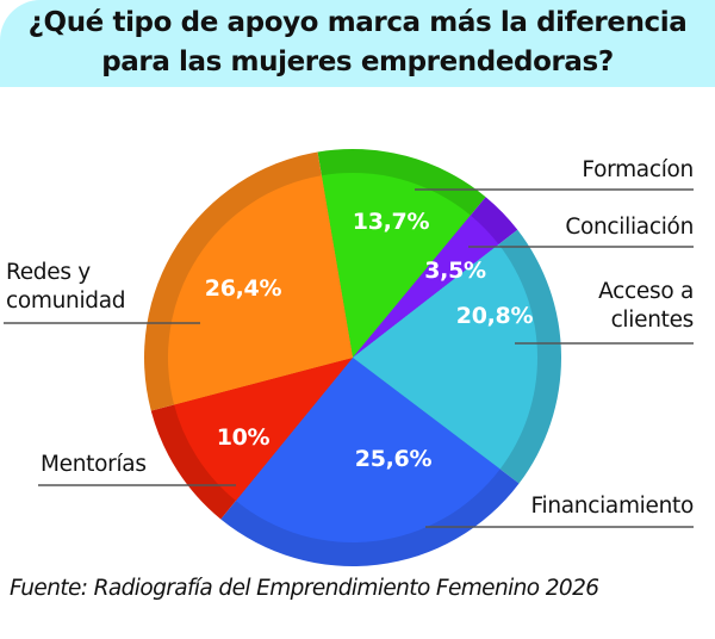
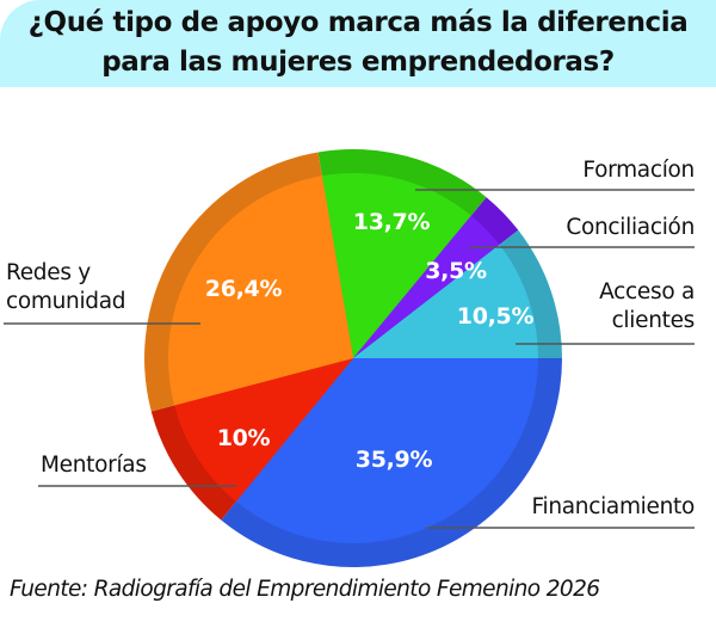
Acceso a clientes: 20,8% -> 10,5%
Financiamiento: 25,6% -> 35,9%
